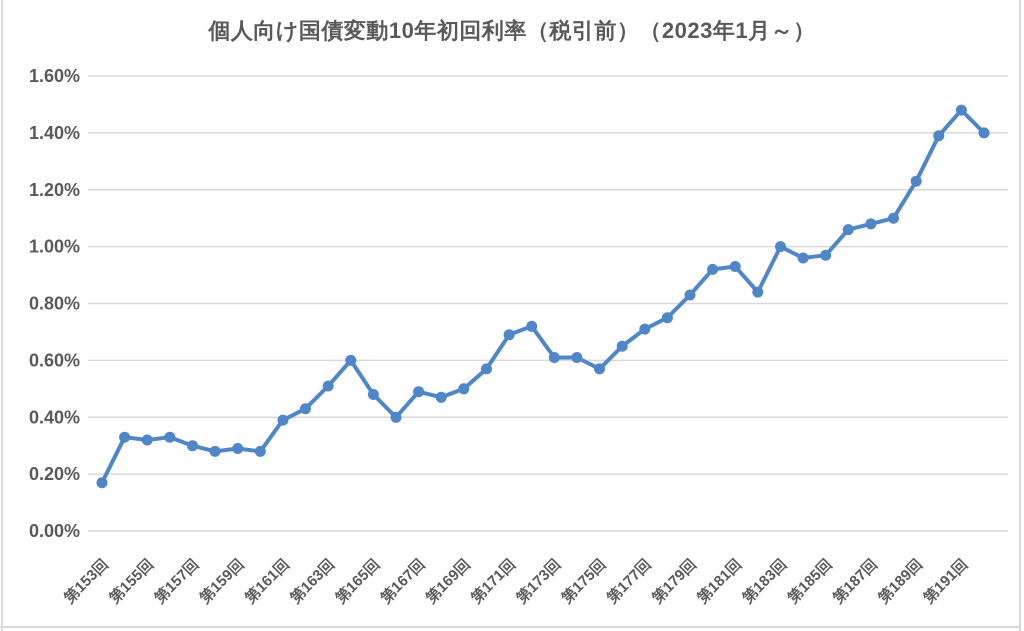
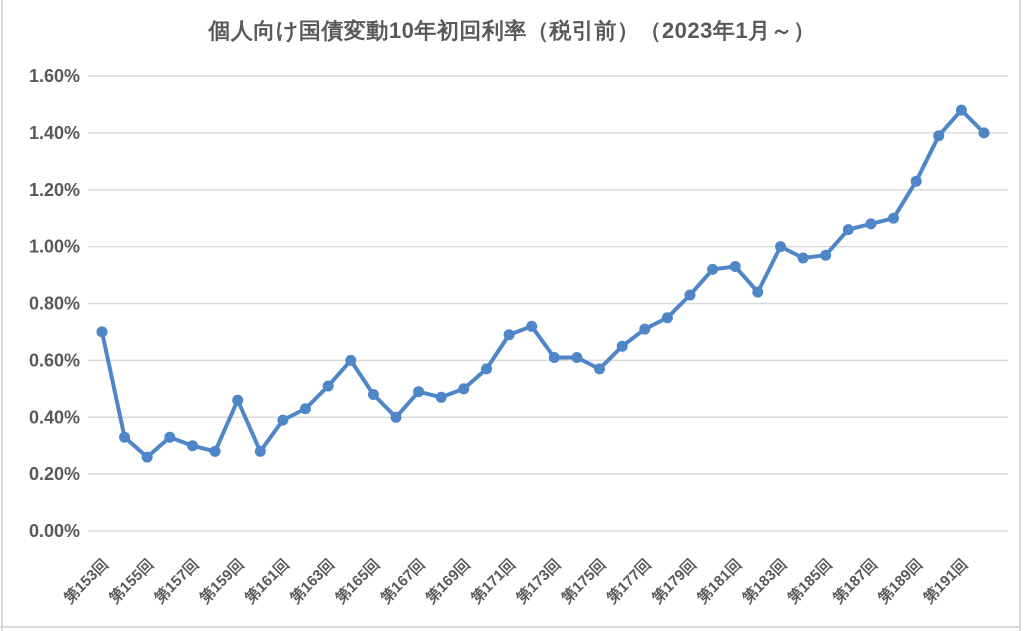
第153回: 0.17% -> 0.70%
第155回: 0.32% -> 0.26%
第159回: 0.29% -> 0.46%
